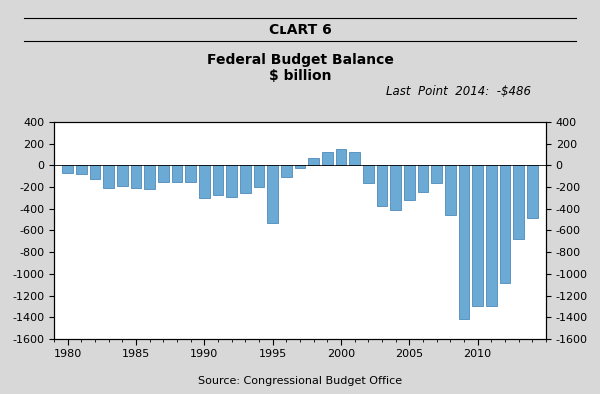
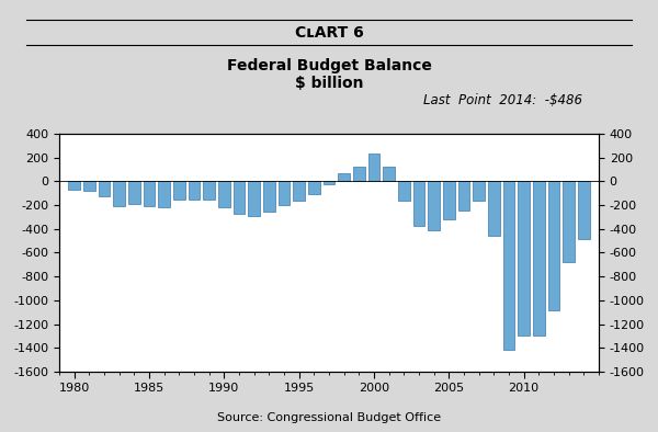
1990: -300 -> -220
1995: -530 -> -160
2000: 150 -> 240
